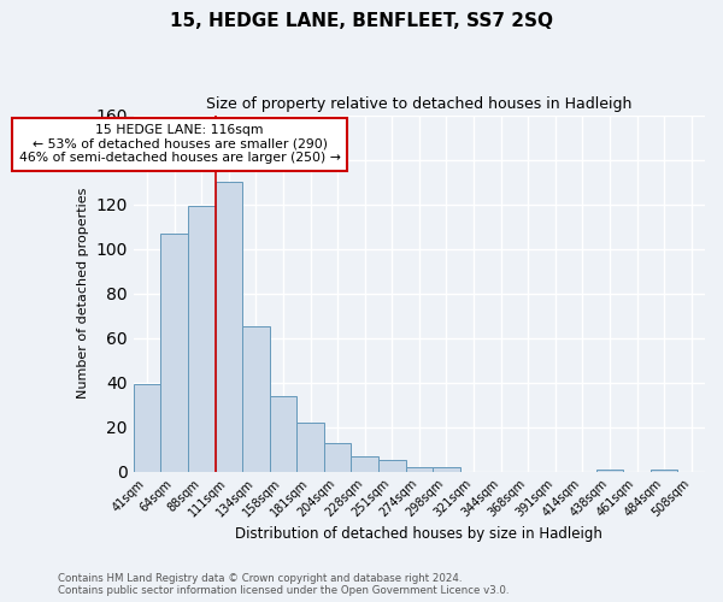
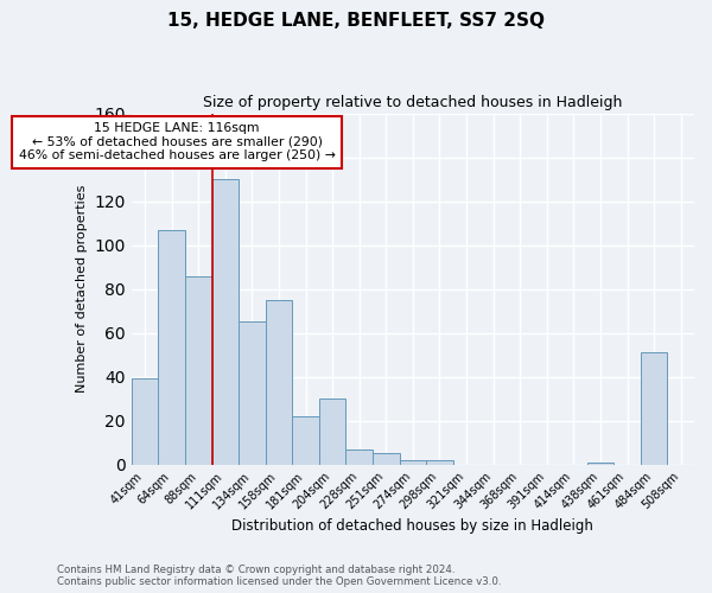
88sqm: 119 -> 86
158sqm: 34 -> 75
204sqm: 13 -> 30
484sqm: 1 -> 51
